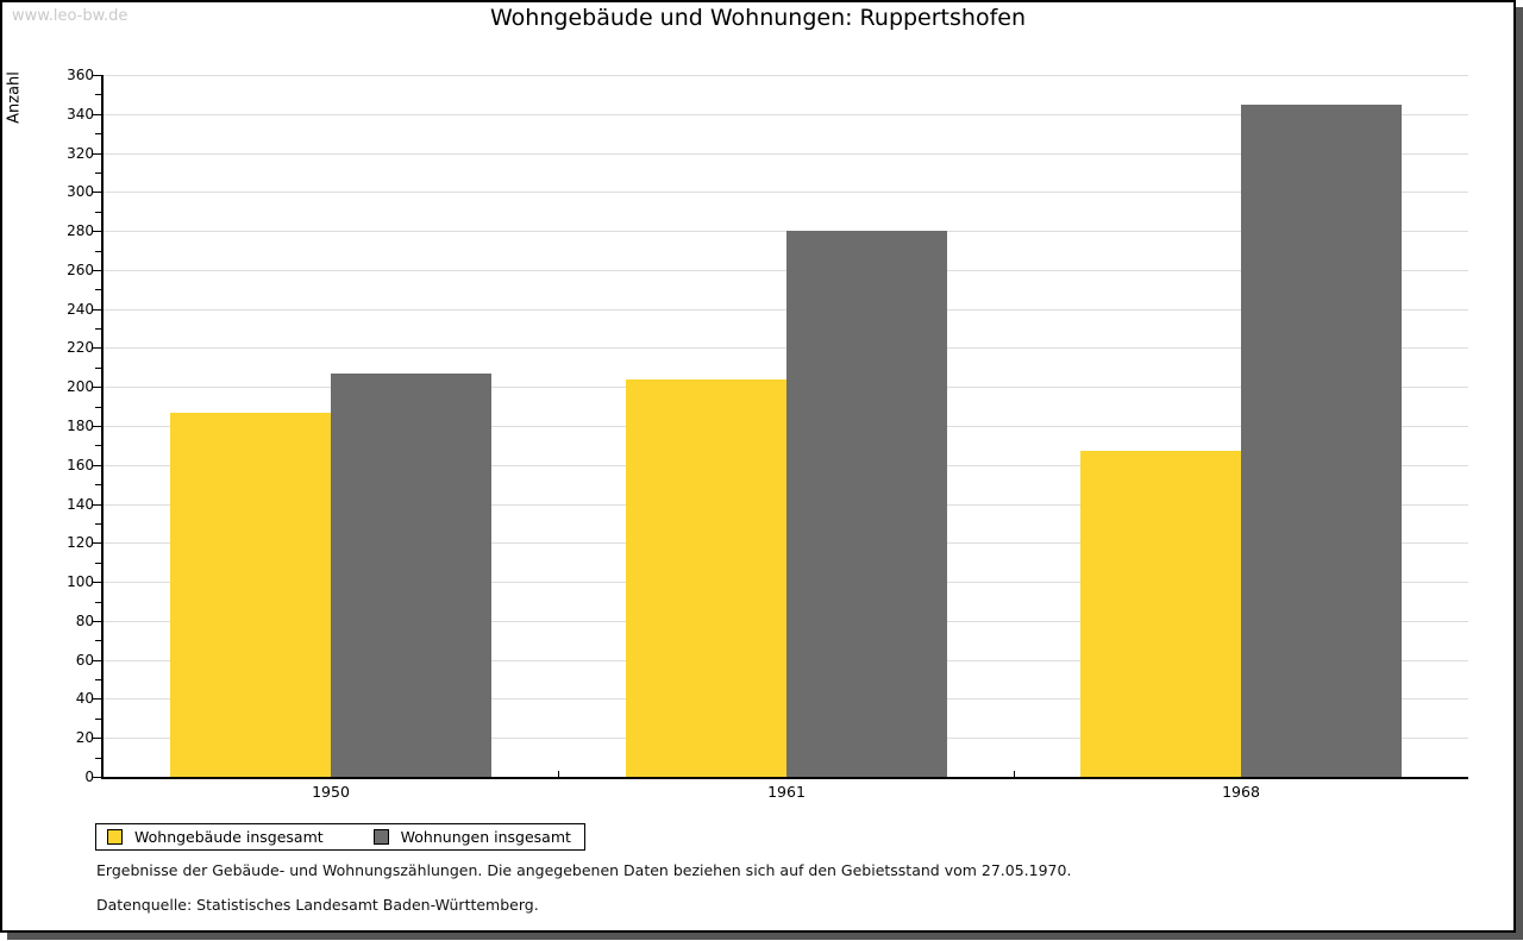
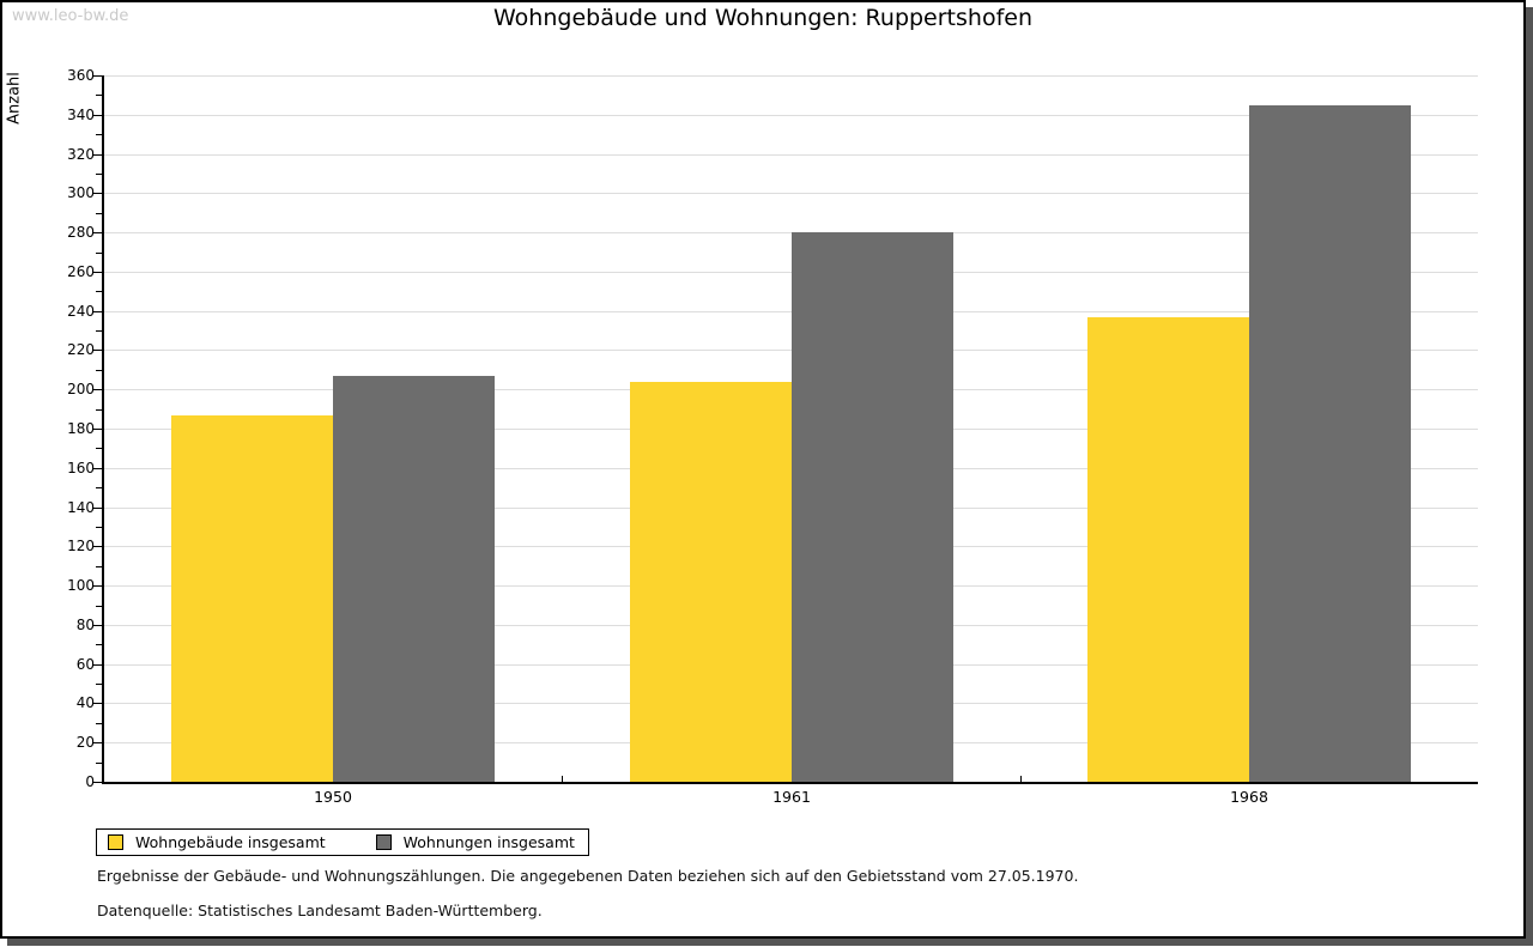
Wohngebäude insgesamt/1968: 167 -> 237
